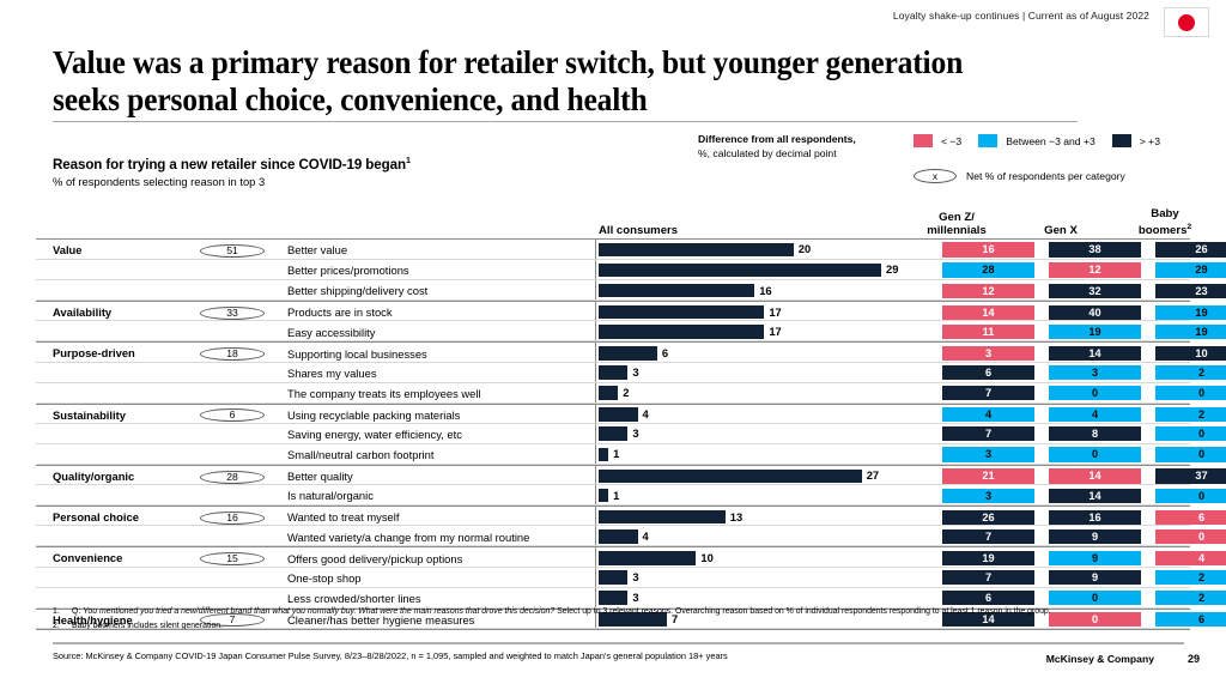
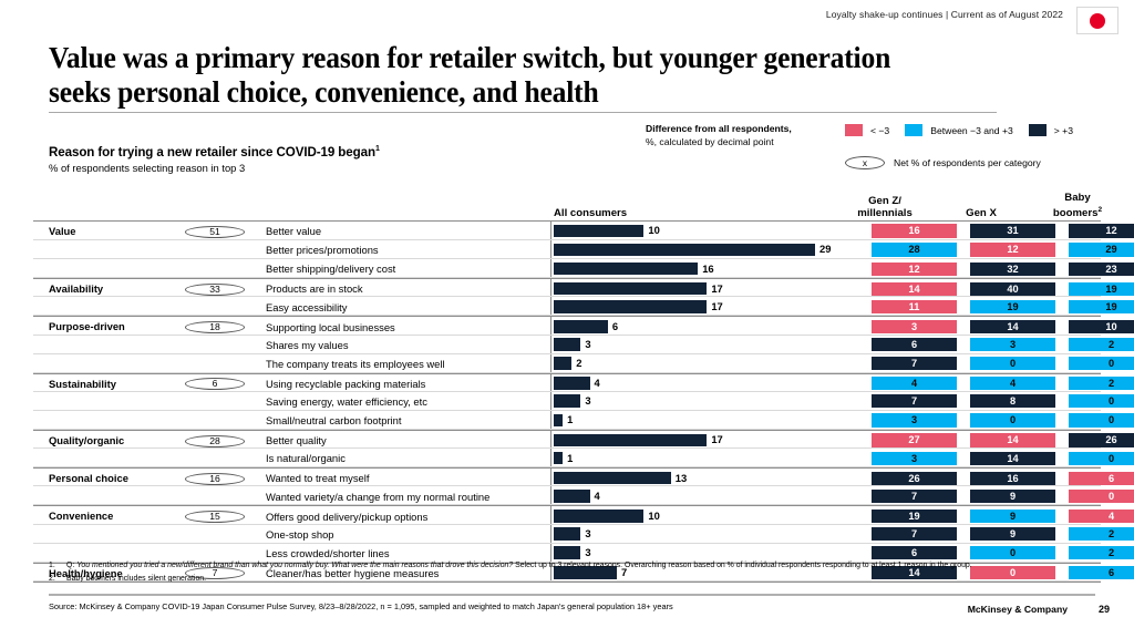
All consumers/Better value: 20 -> 10
Gen X/Better value: 38 -> 31
Baby boomers/Better value: 26 -> 12
All consumers/Better quality: 27 -> 17
Gen Z/millennials/Better quality: 21 -> 27
Baby boomers/Better quality: 37 -> 26
